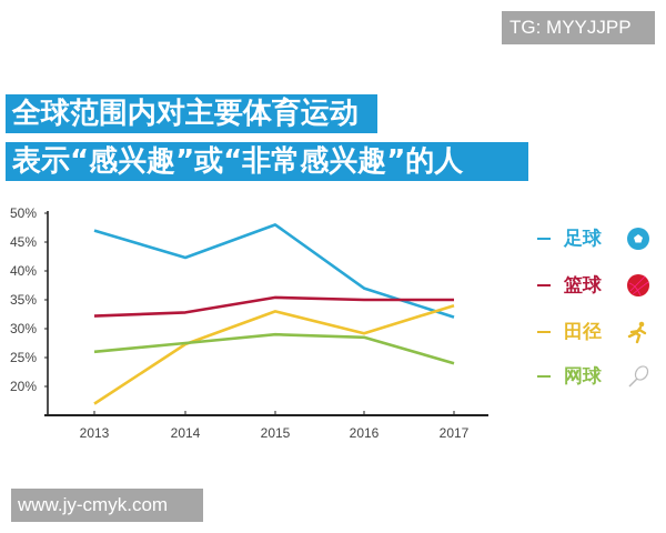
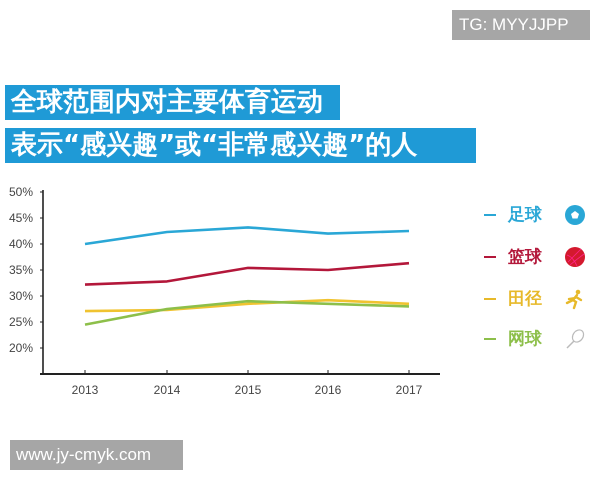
足球/2013: 47% -> 40%
田径/2013: 17% -> 27%
网球/2013: 26% -> 24%
足球/2015: 48% -> 43%
田径/2015: 33% -> 28%
足球/2016: 37% -> 42%
足球/2017: 32% -> 42%
篮球/2017: 35% -> 36%
田径/2017: 34% -> 28%
网球/2017: 24% -> 28%
